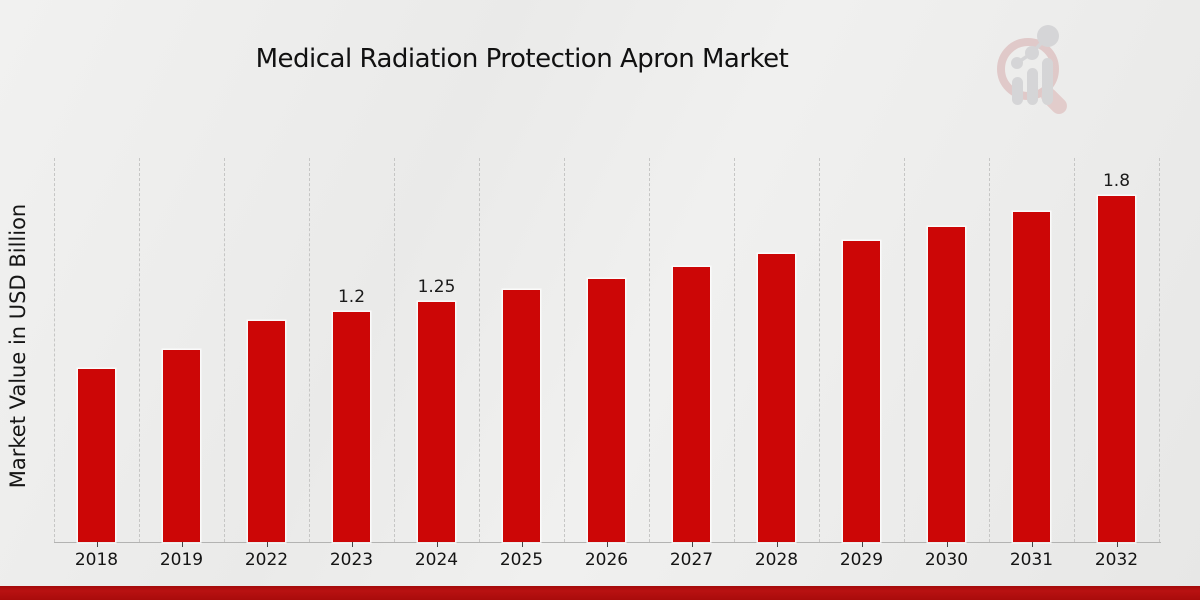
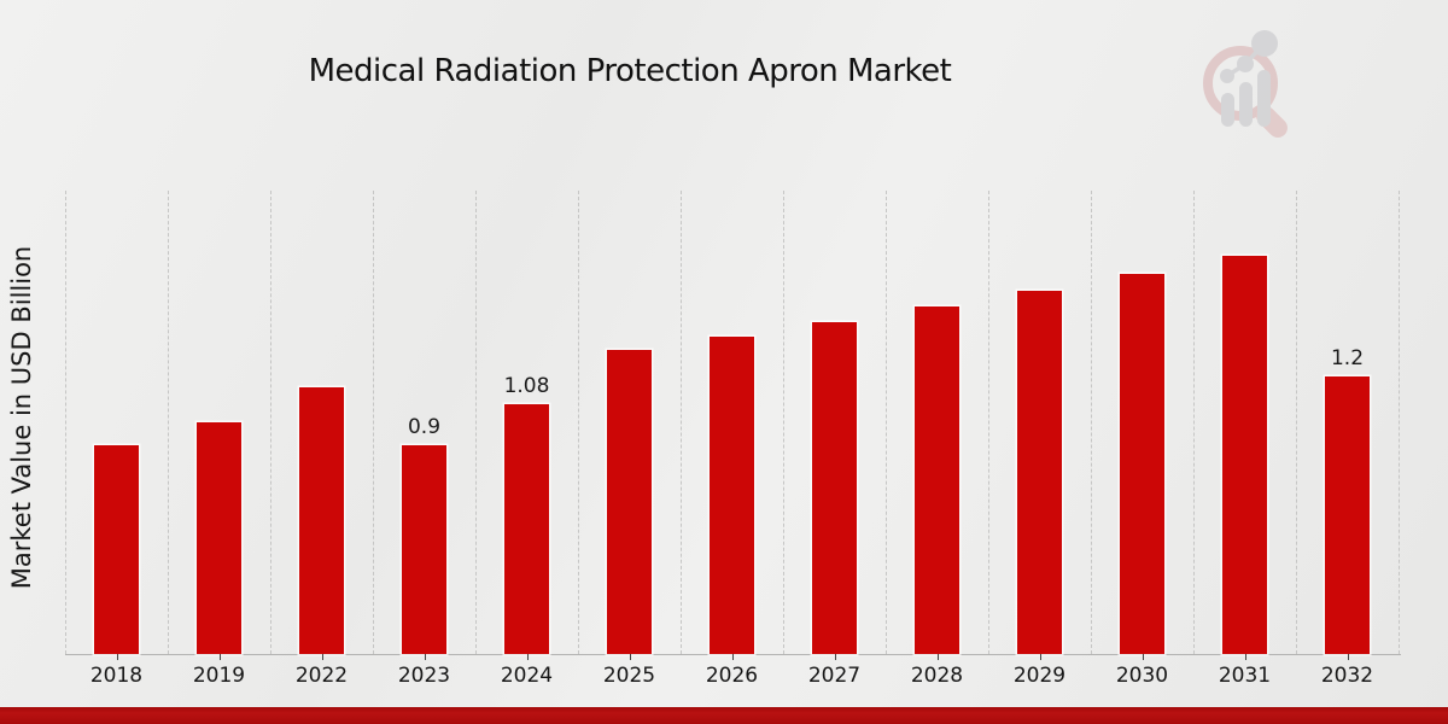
2023: 1.2 -> 0.9
2024: 1.25 -> 1.08
2032: 1.8 -> 1.2
